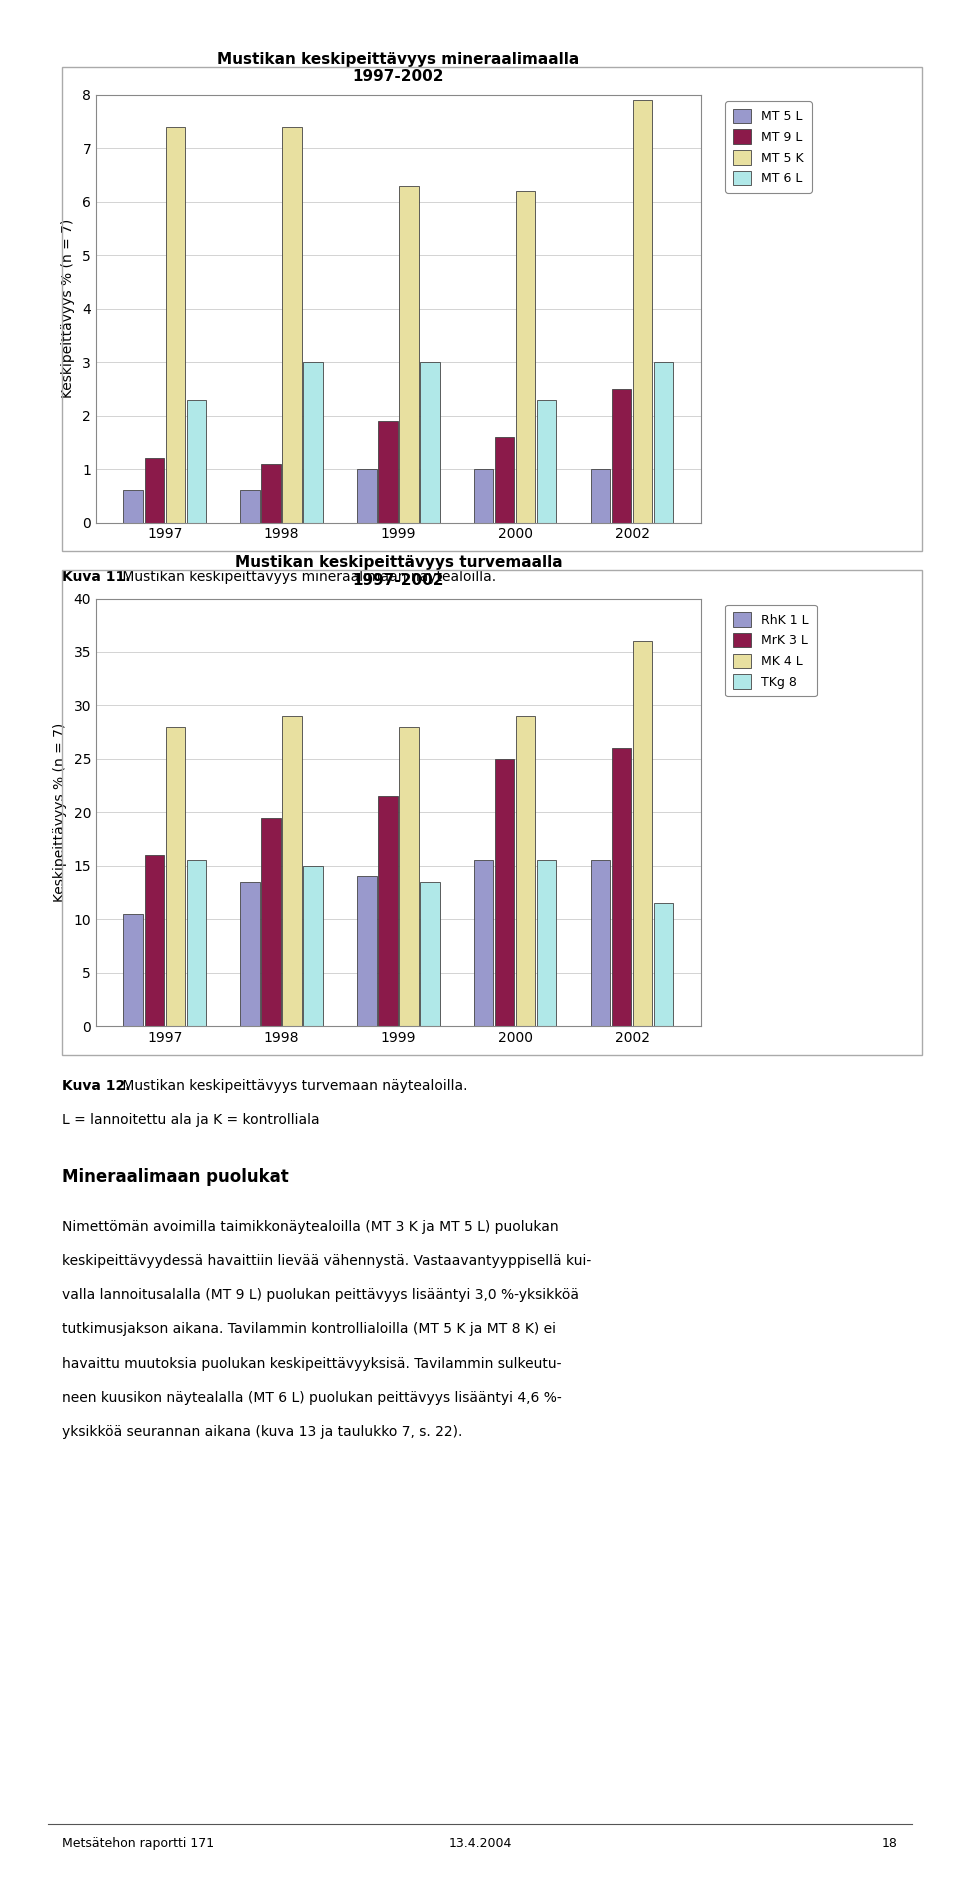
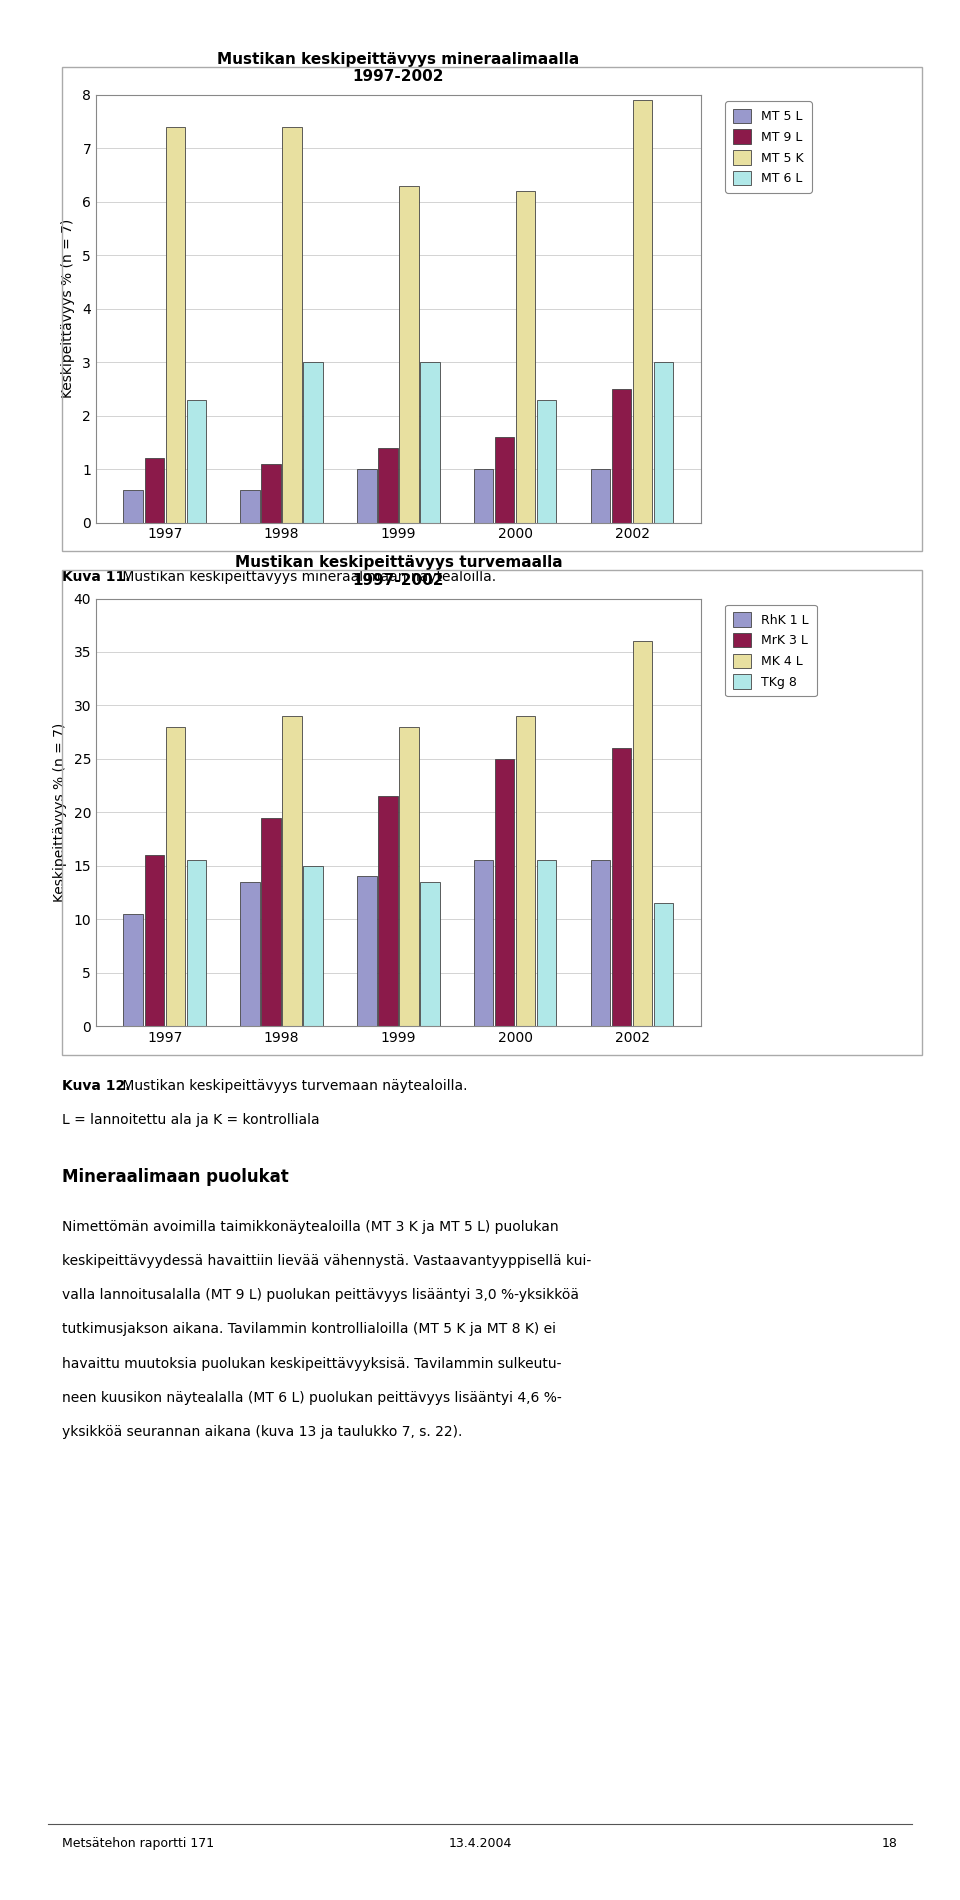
Mustikan keskipeittävyys mineraalimaalla 1997-2002/MT 9 L/1999: 1.9 -> 1.4
